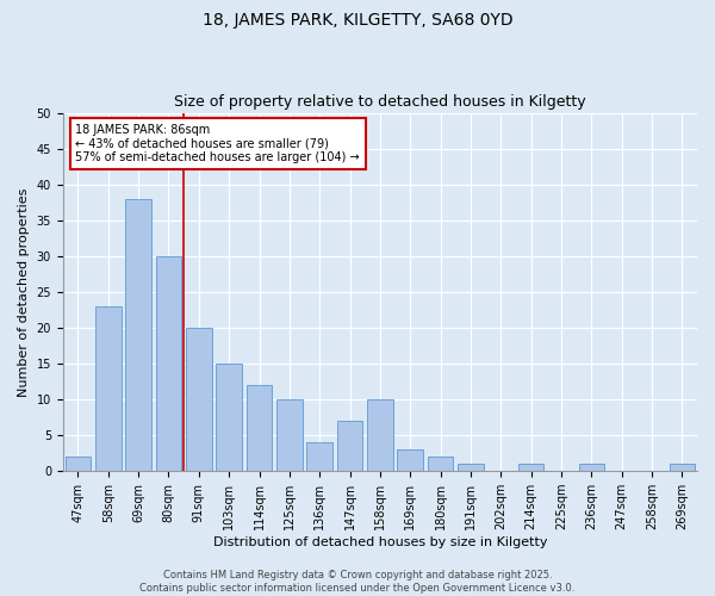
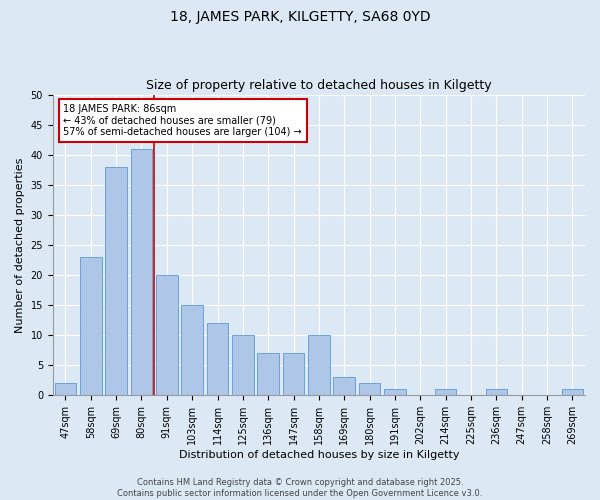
80sqm: 30 -> 41
136sqm: 4 -> 7
